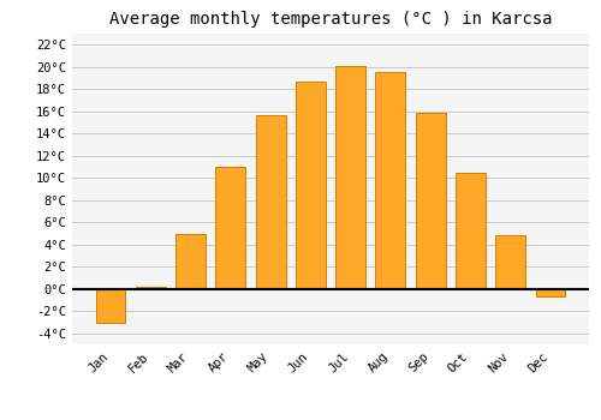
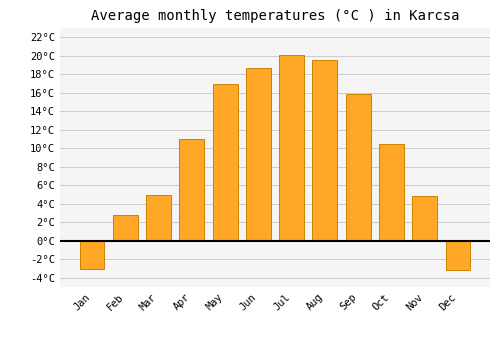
Feb: 0.2°C -> 2.8°C
May: 15.7°C -> 17.0°C
Dec: -0.7°C -> -3.2°C
